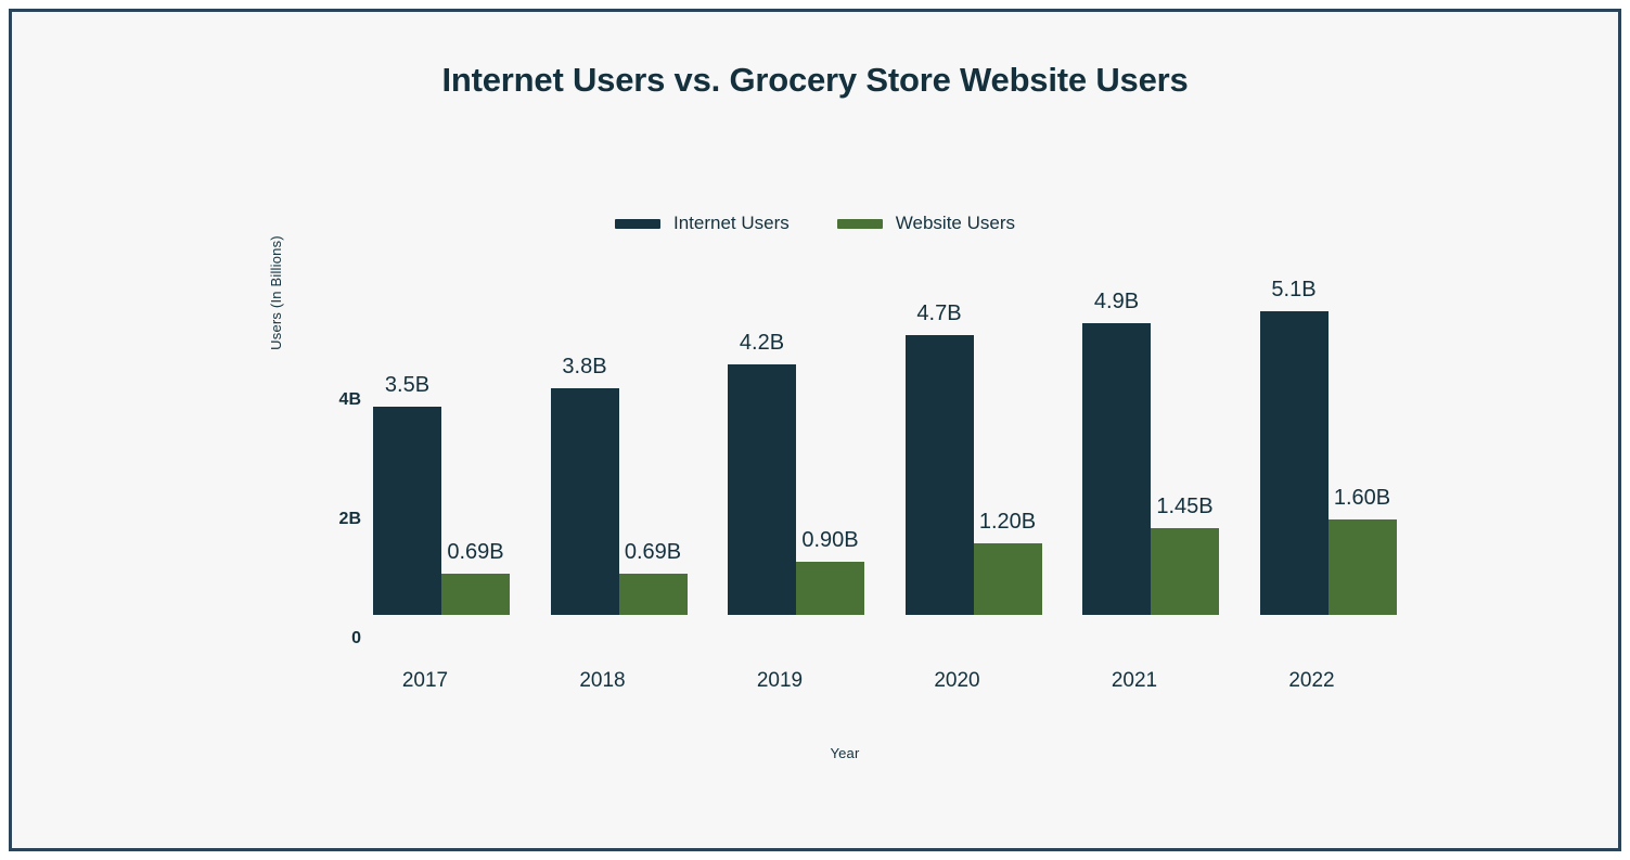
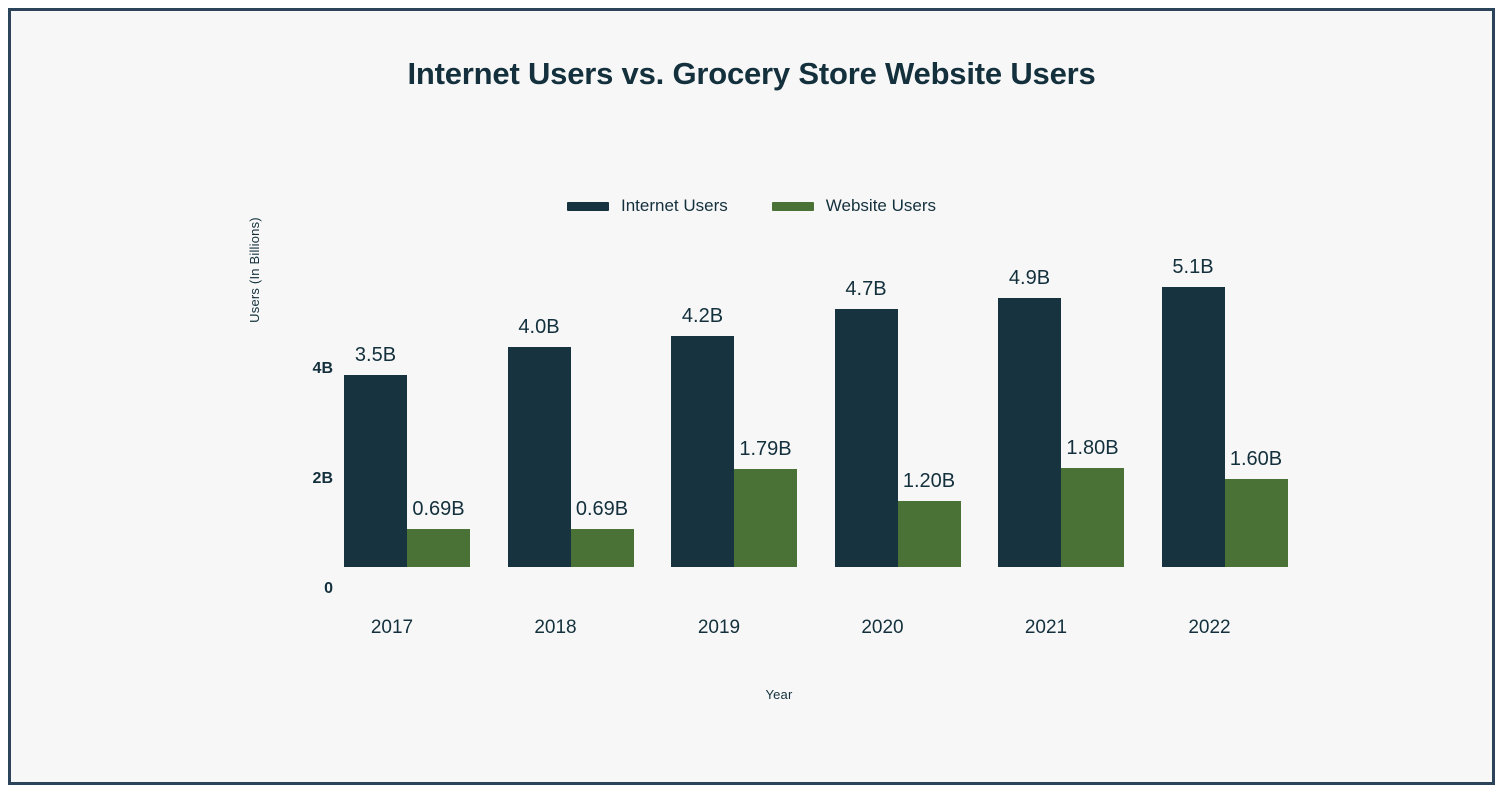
Internet Users/2018: 3.8B -> 4.0B
Website Users/2019: 0.90B -> 1.79B
Website Users/2021: 1.45B -> 1.80B
